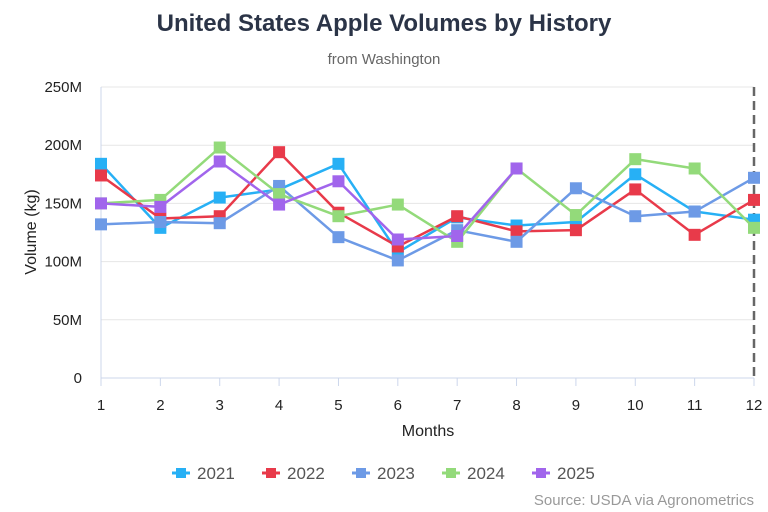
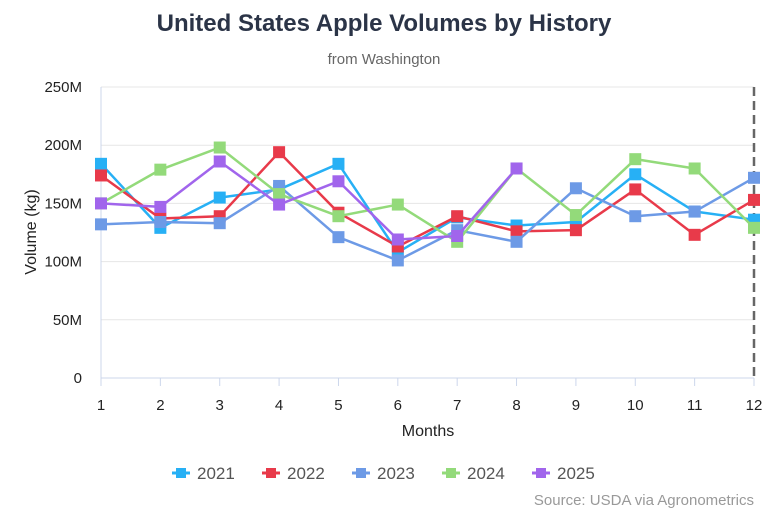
2024/2: 153M -> 179M
